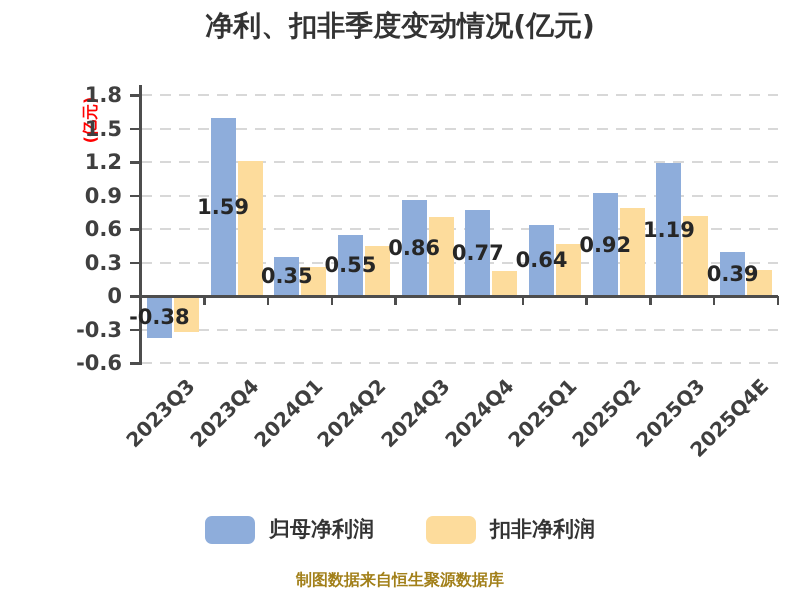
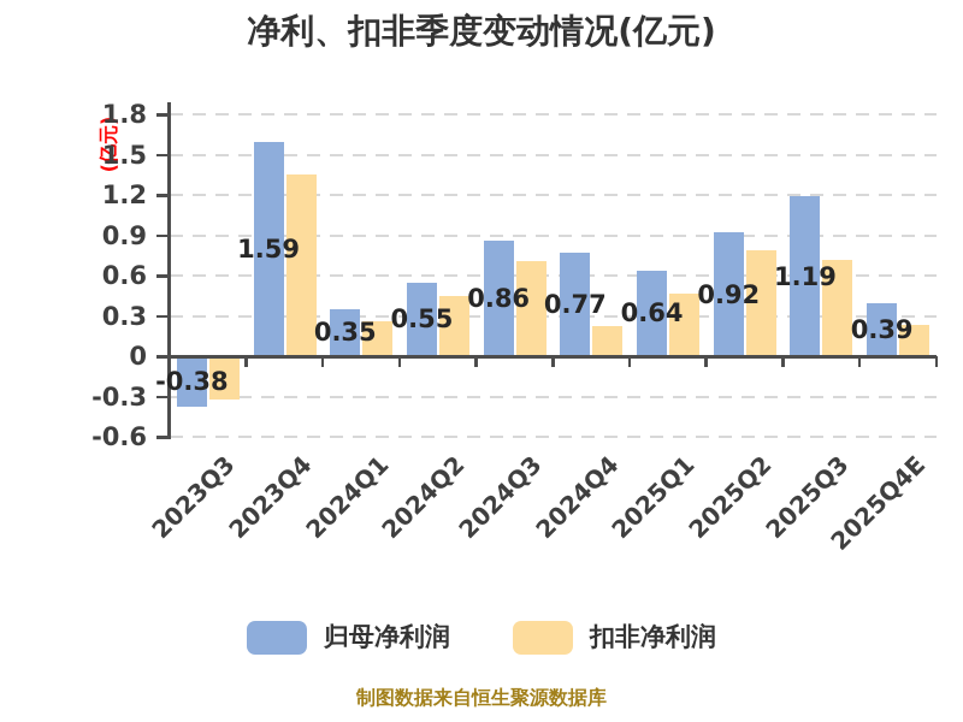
扣非净利润/2023Q4: 1.21 -> 1.35
